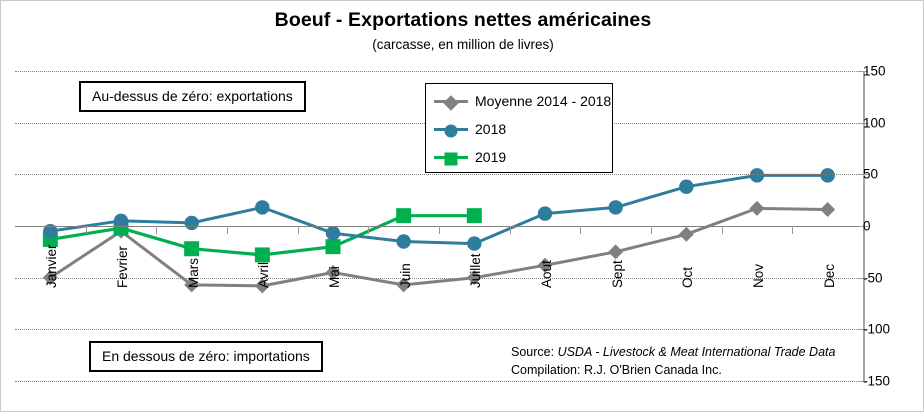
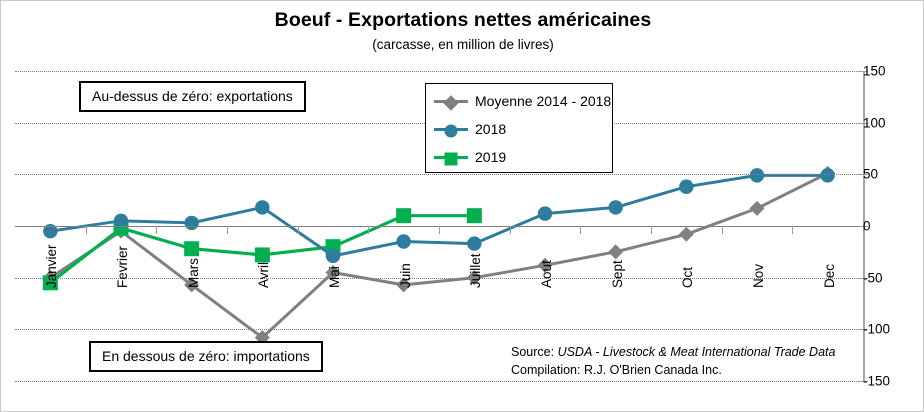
2019/Janvier: -13 -> -55
Moyenne 2014 - 2018/Avril: -58 -> -108
2018/Mai: -7 -> -29
Moyenne 2014 - 2018/Dec: 16 -> 51
